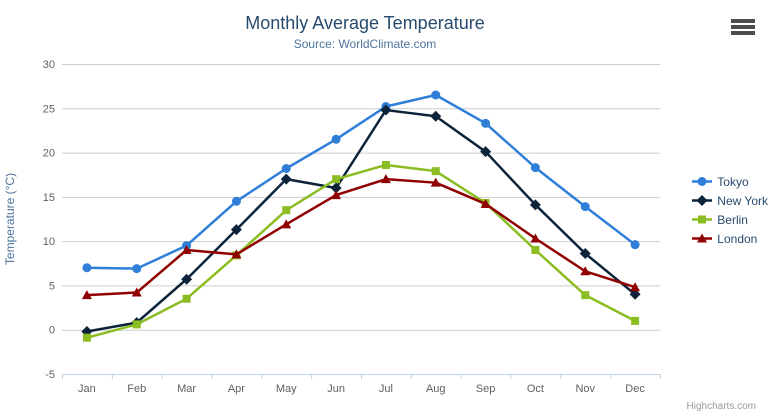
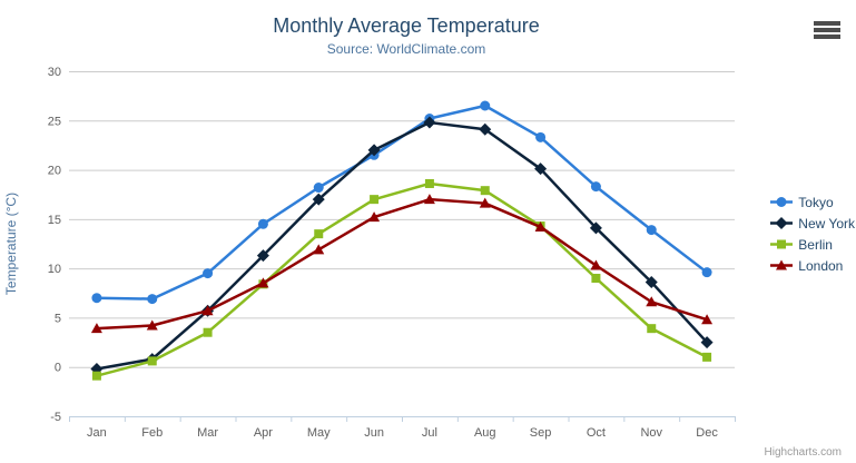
London/Mar: 9 -> 6
New York/Jun: 16 -> 22
New York/Dec: 4 -> 2
